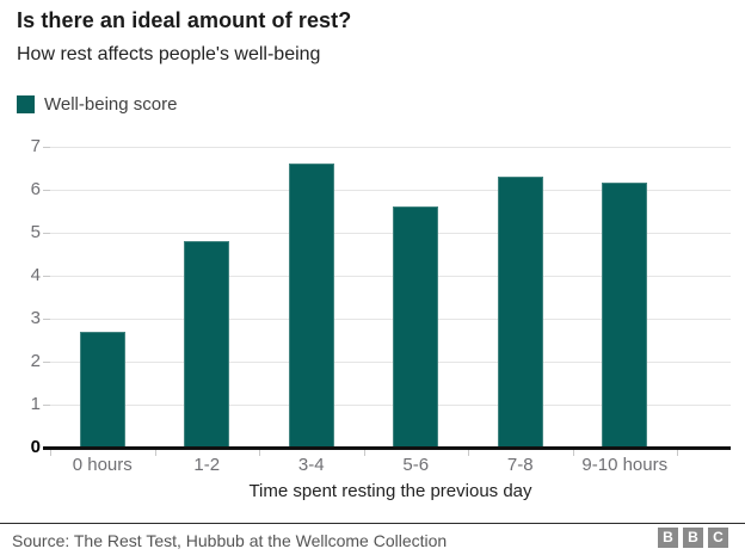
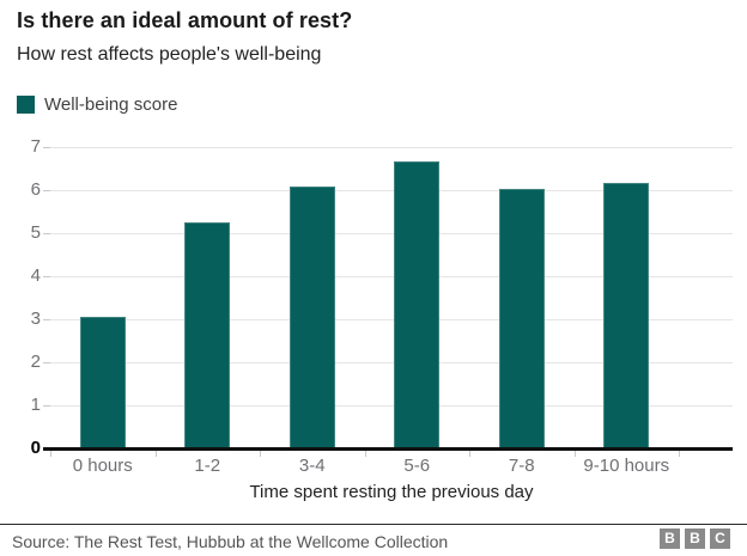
0 hours: 2.7 -> 3.1
1-2: 4.8 -> 5.2
3-4: 6.6 -> 6.1
5-6: 5.6 -> 6.7
7-8: 6.3 -> 6.0
